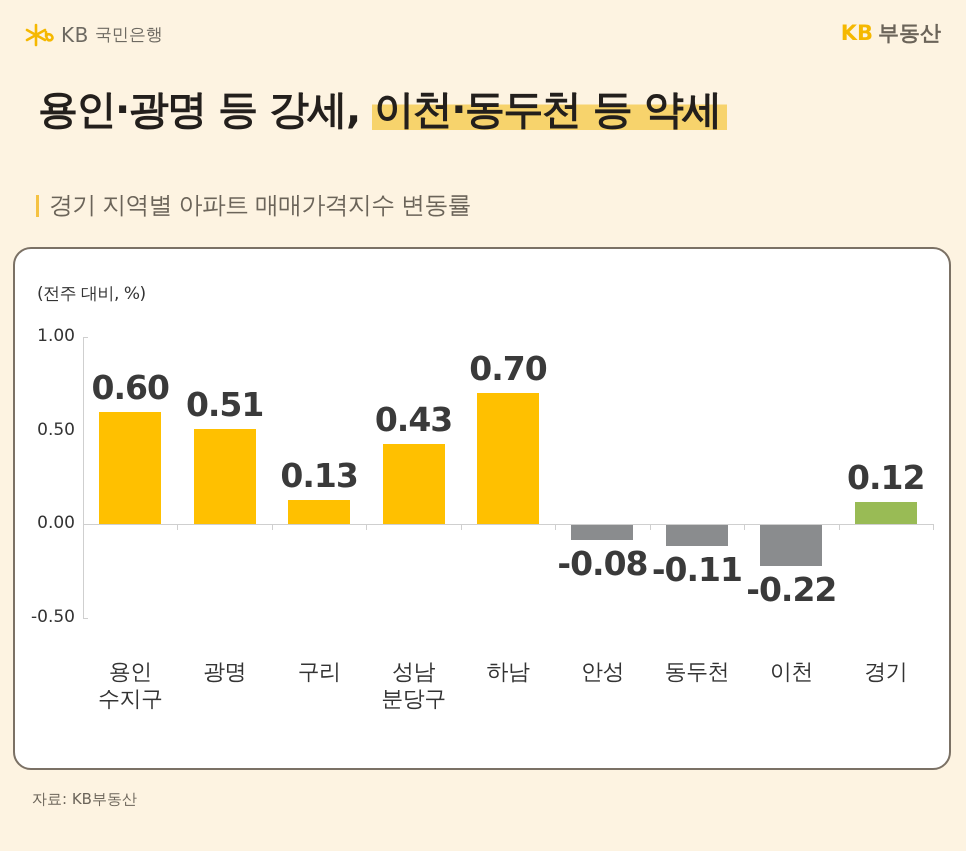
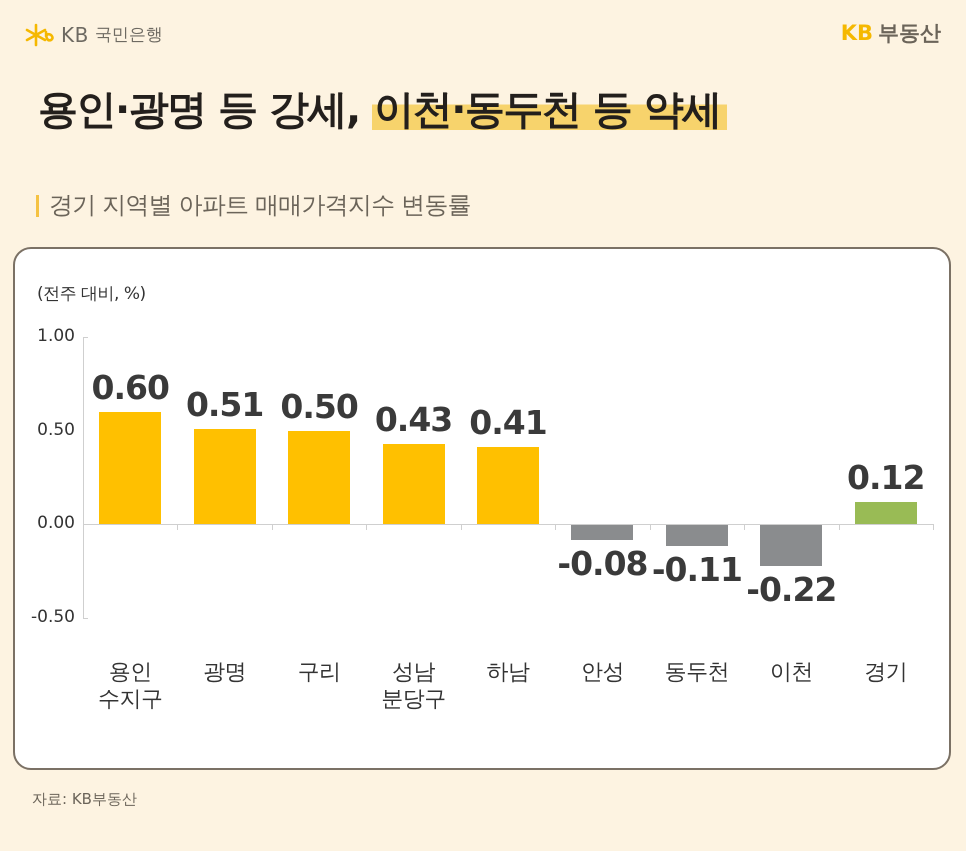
구리: 0.13 -> 0.50
하남: 0.70 -> 0.41
